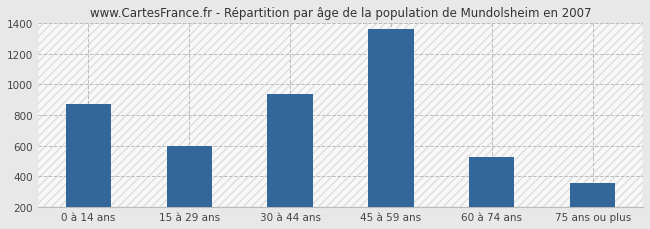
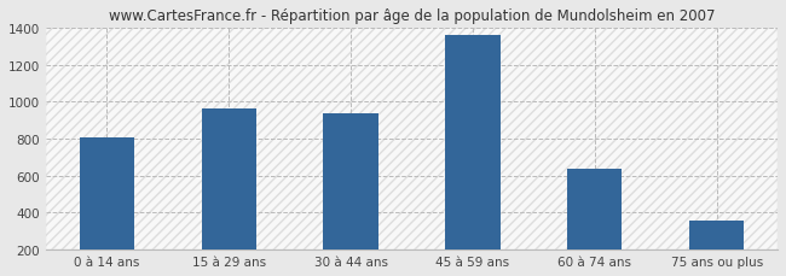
0 à 14 ans: 870 -> 810
15 à 29 ans: 600 -> 960
60 à 74 ans: 530 -> 640
